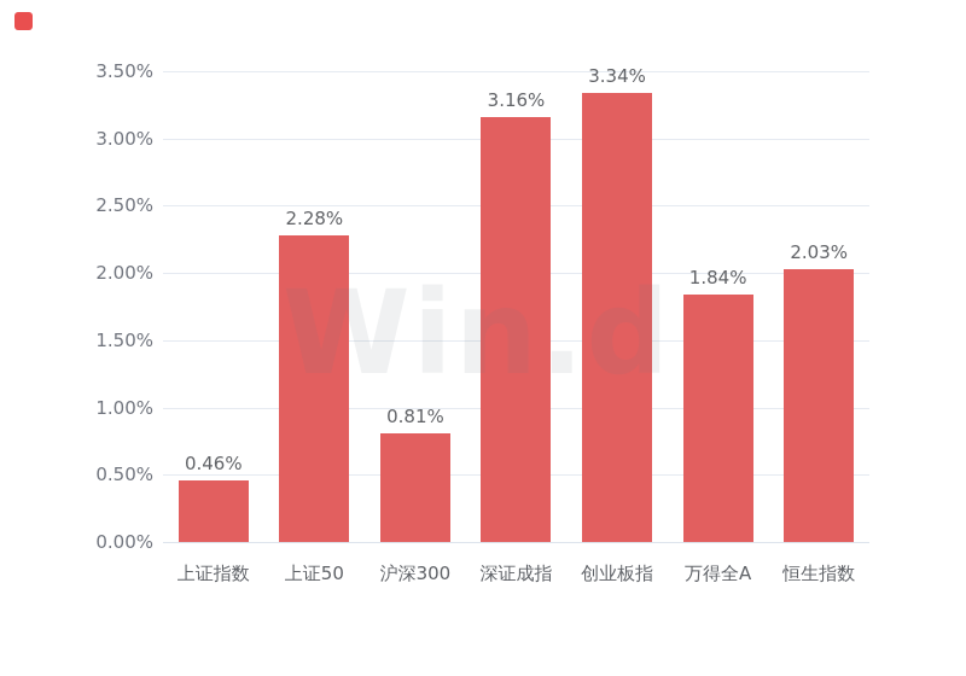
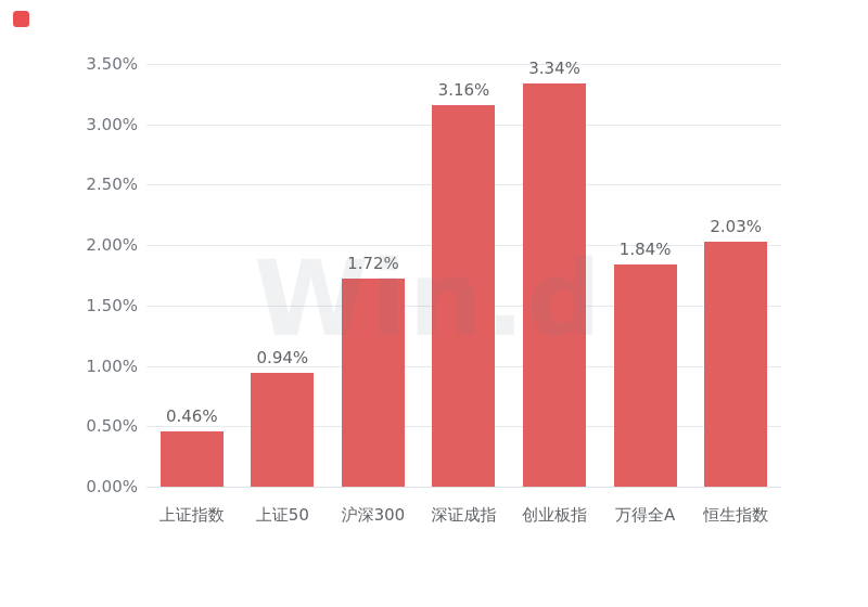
上证50: 2.28% -> 0.94%
沪深300: 0.81% -> 1.72%
